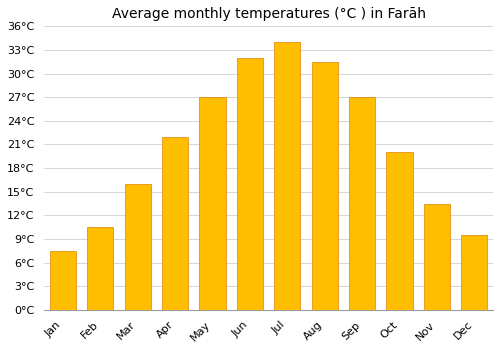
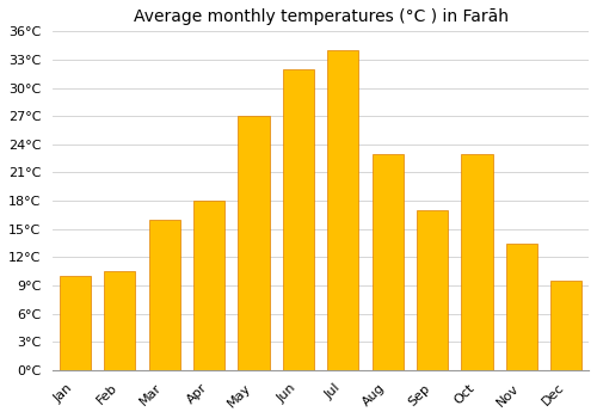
Jan: 7.5°C -> 10.0°C
Apr: 22.0°C -> 18.0°C
Aug: 31.5°C -> 23.0°C
Sep: 27.0°C -> 17.0°C
Oct: 20.0°C -> 23.0°C
